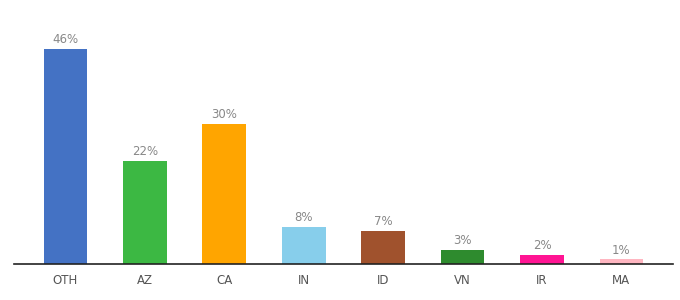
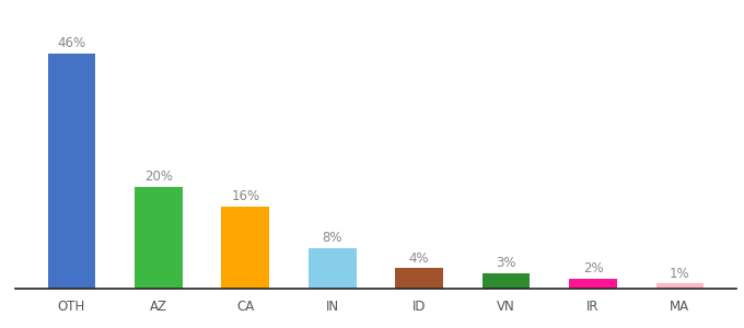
AZ: 22% -> 20%
CA: 30% -> 16%
ID: 7% -> 4%
